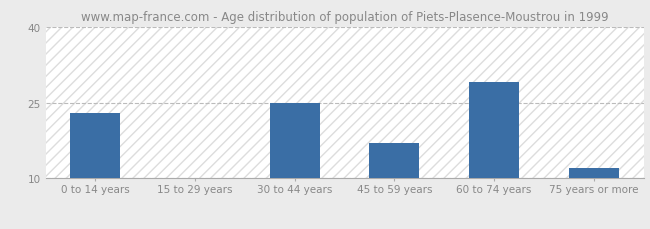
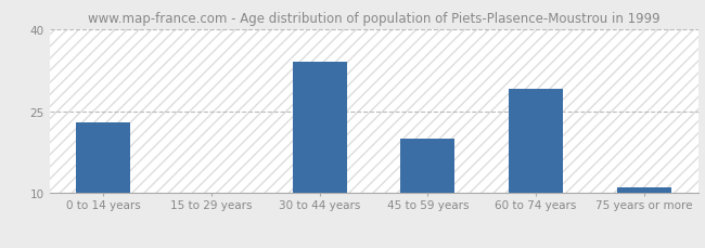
30 to 44 years: 25 -> 34
45 to 59 years: 17 -> 20
75 years or more: 12 -> 11
